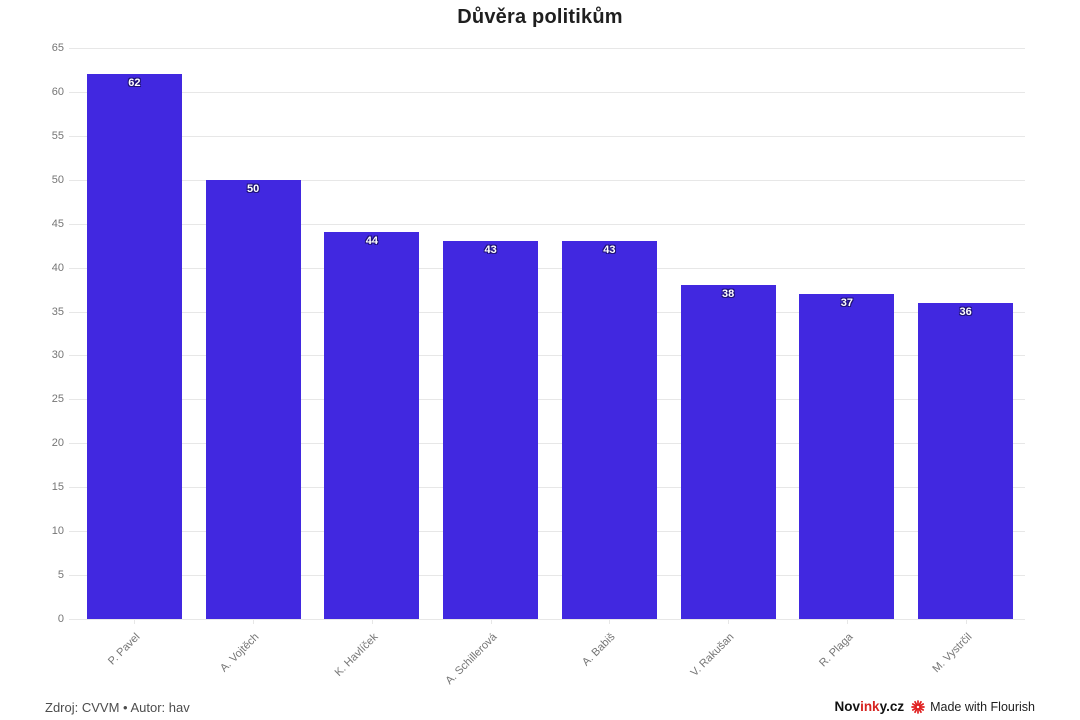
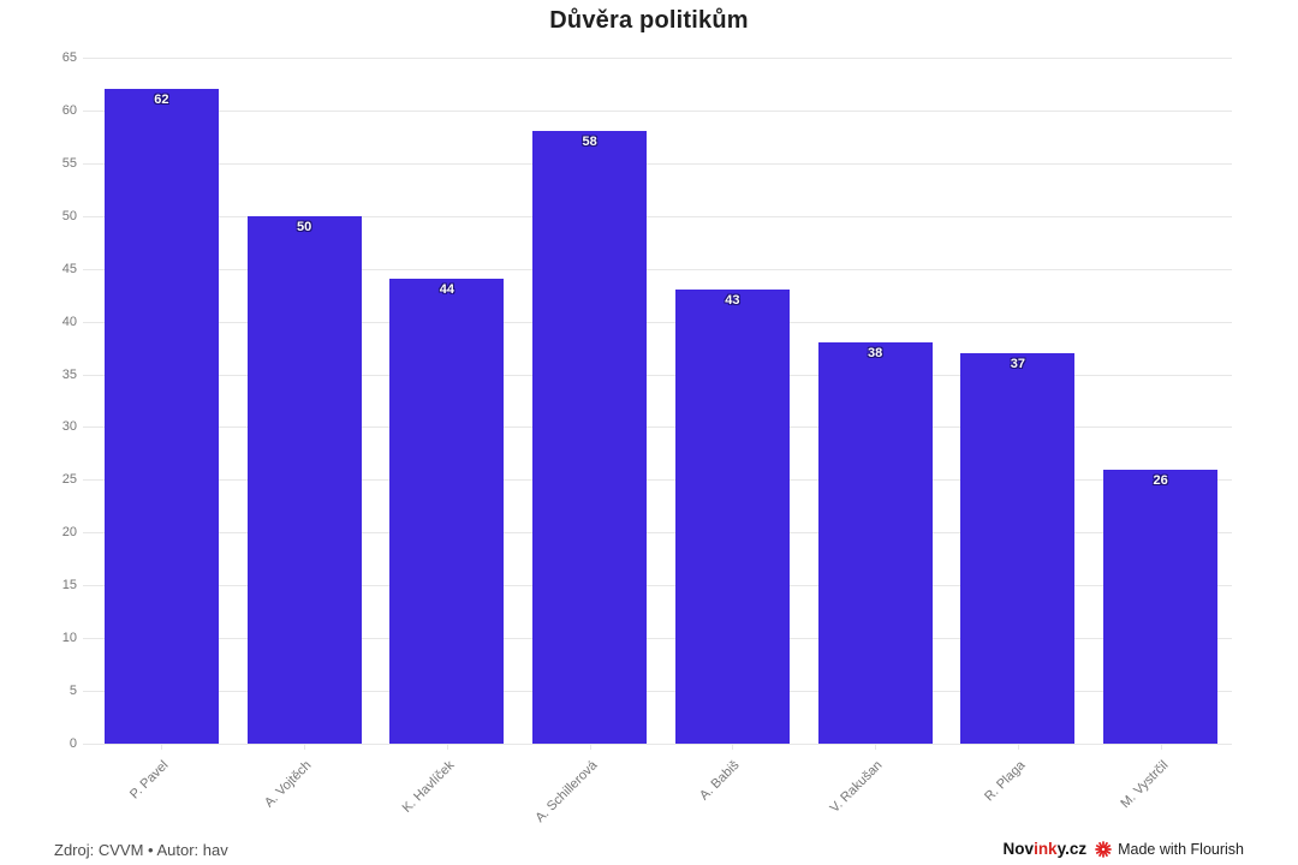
A. Schillerová: 43 -> 58
M. Vystrčil: 36 -> 26
